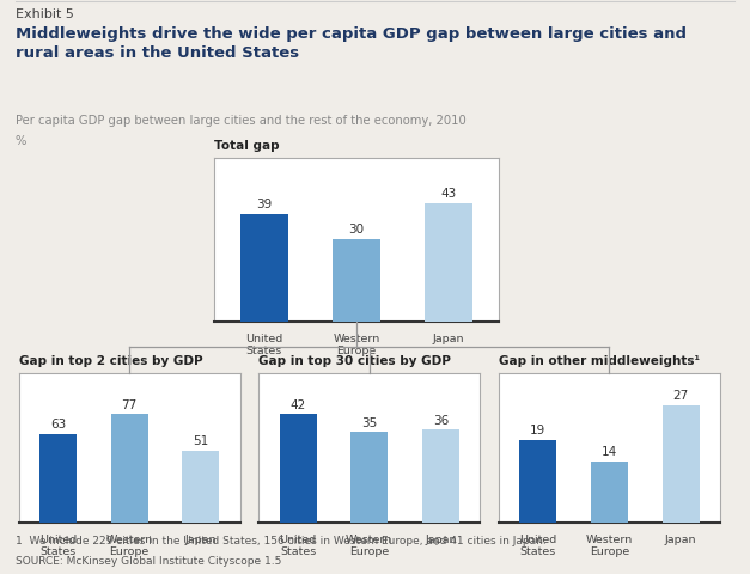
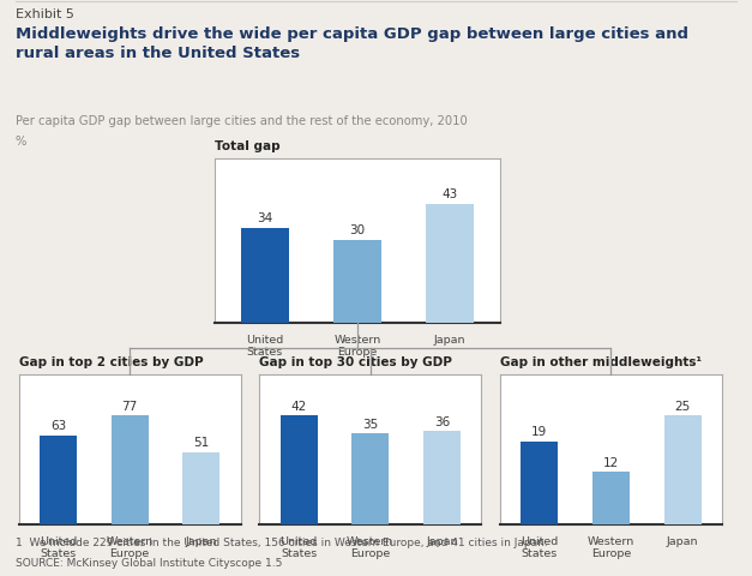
Total gap/United States: 39 -> 34
Gap in other middleweights¹/Western Europe: 14 -> 12
Gap in other middleweights¹/Japan: 27 -> 25
